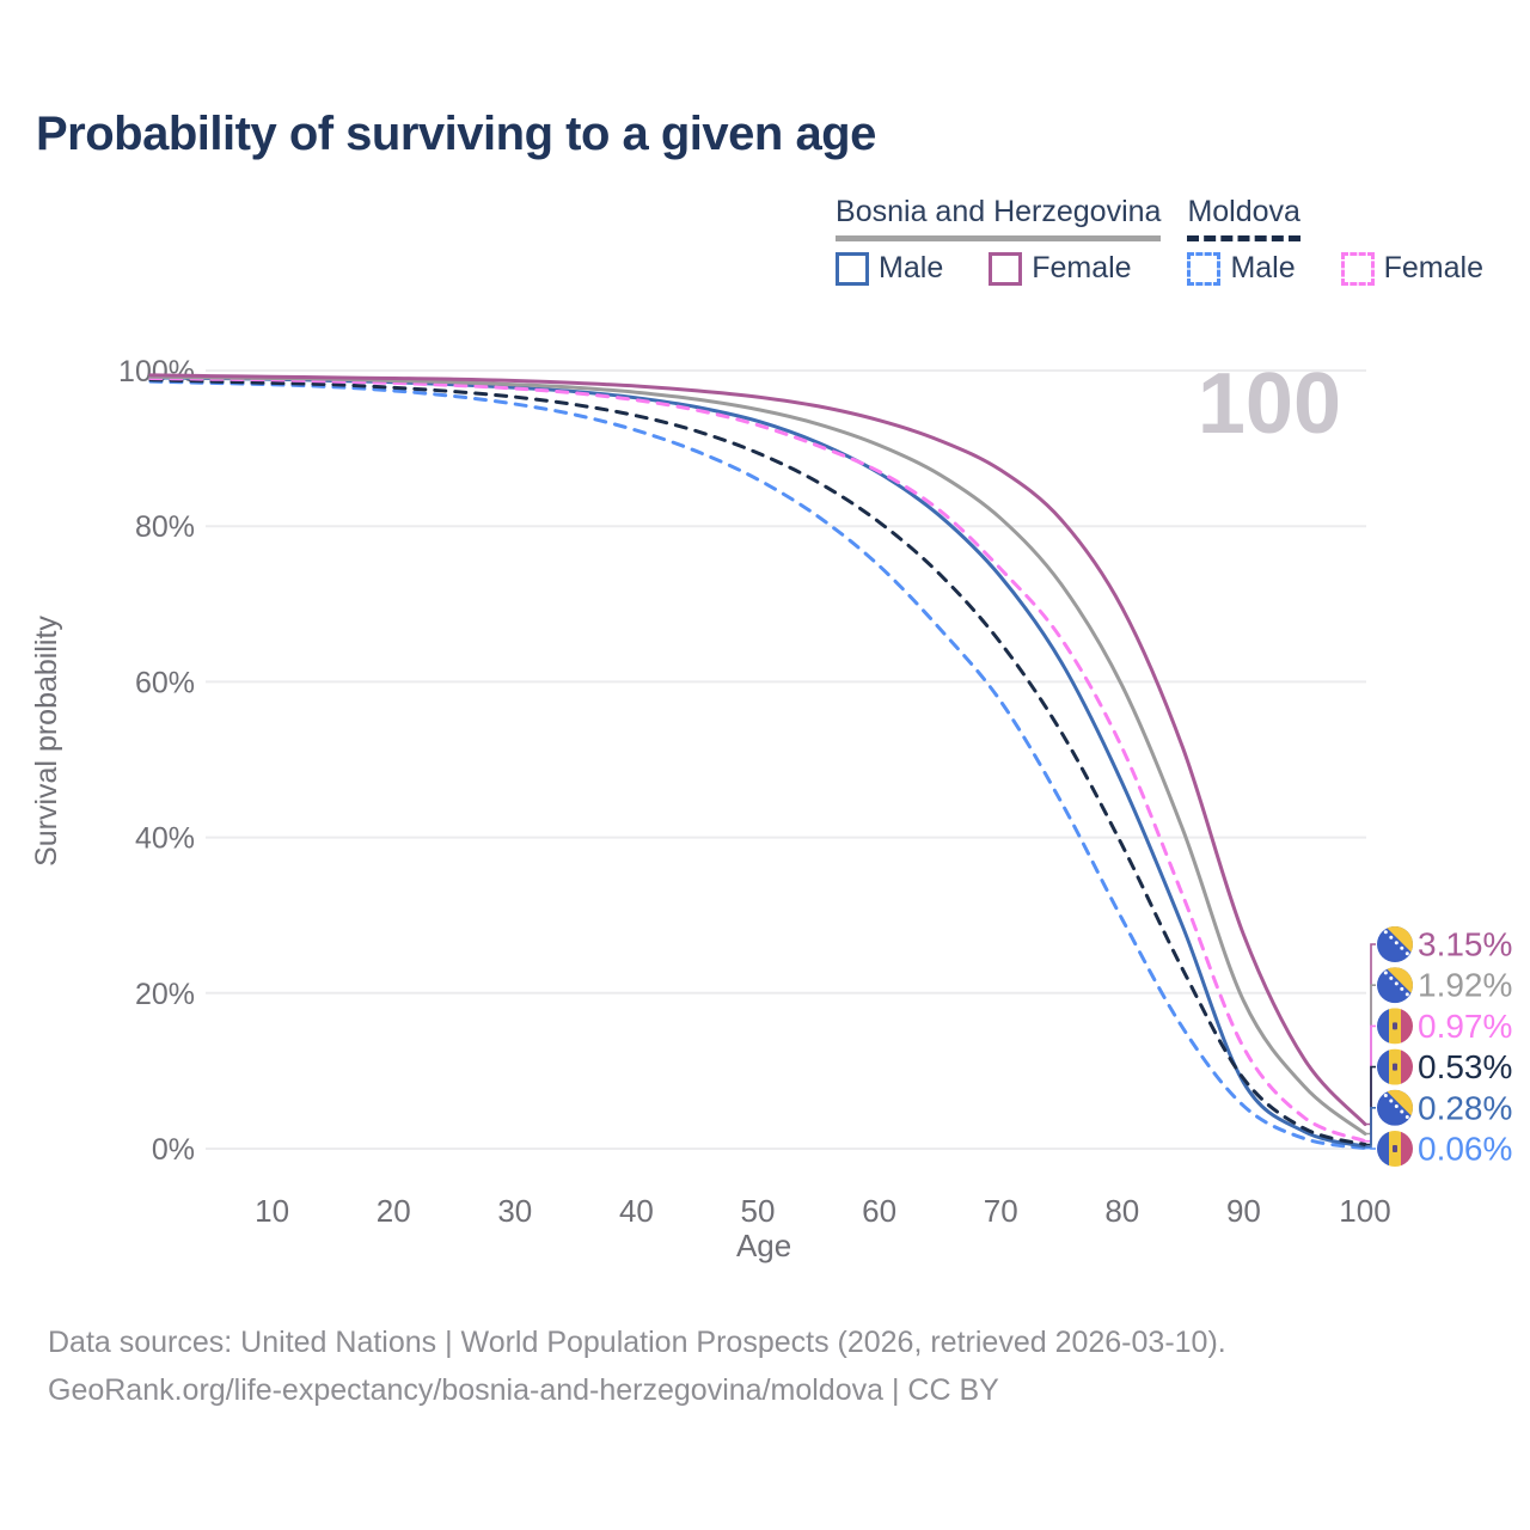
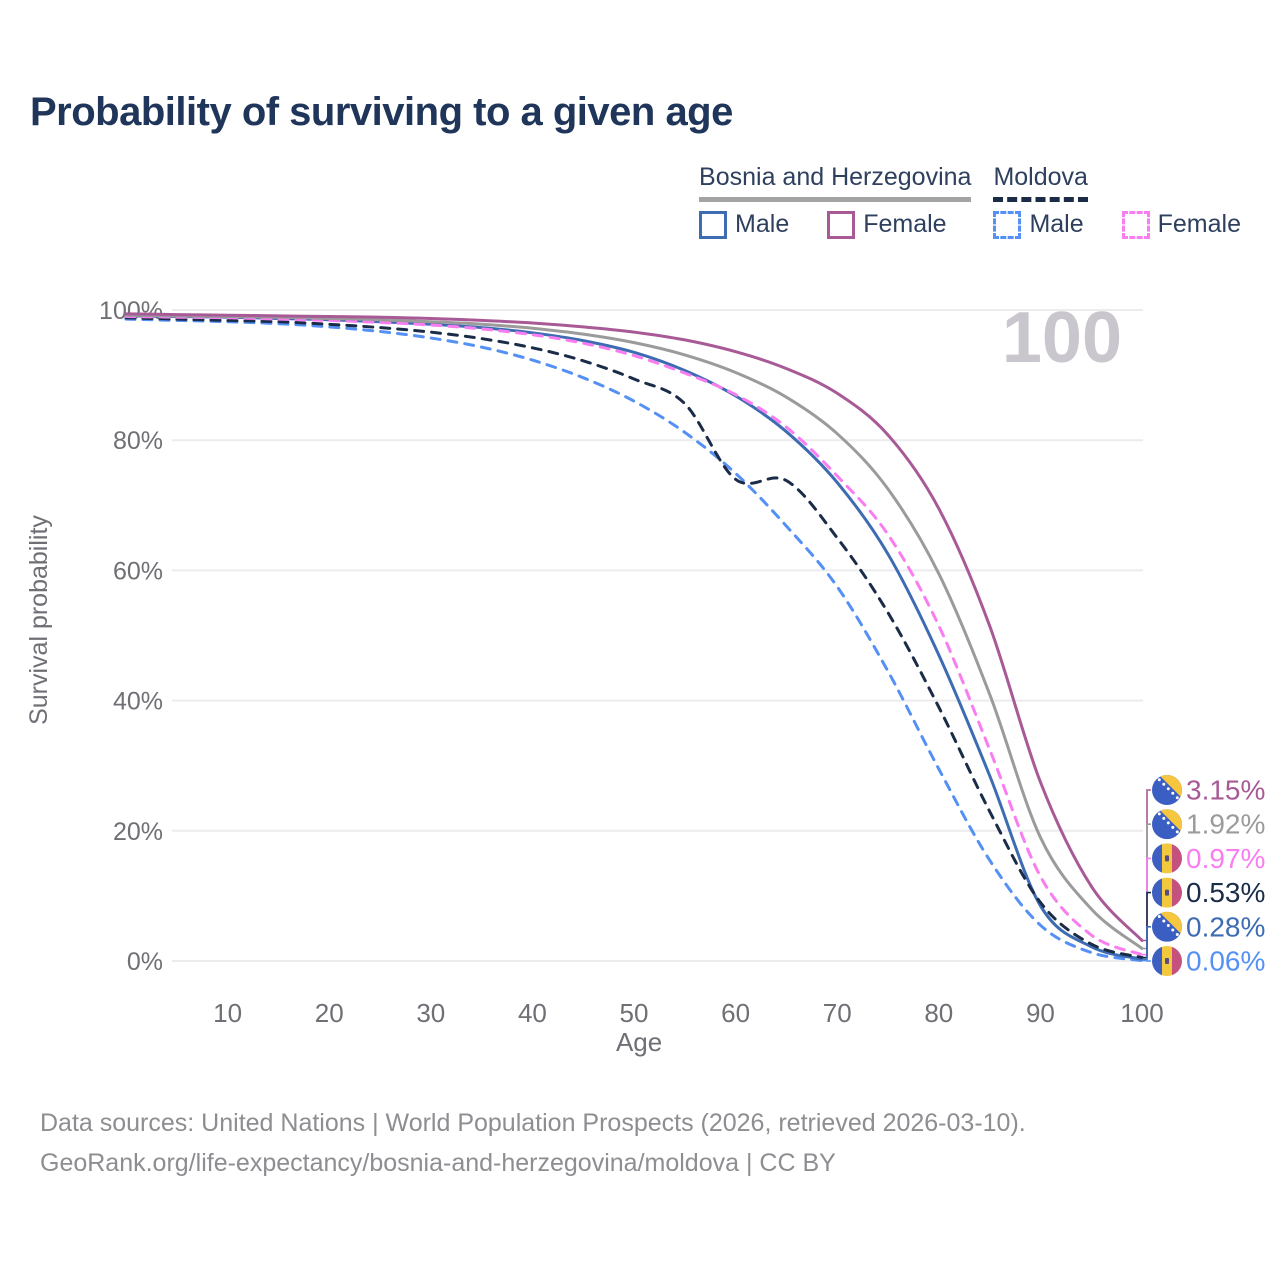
Moldova/60: 80% -> 74%
